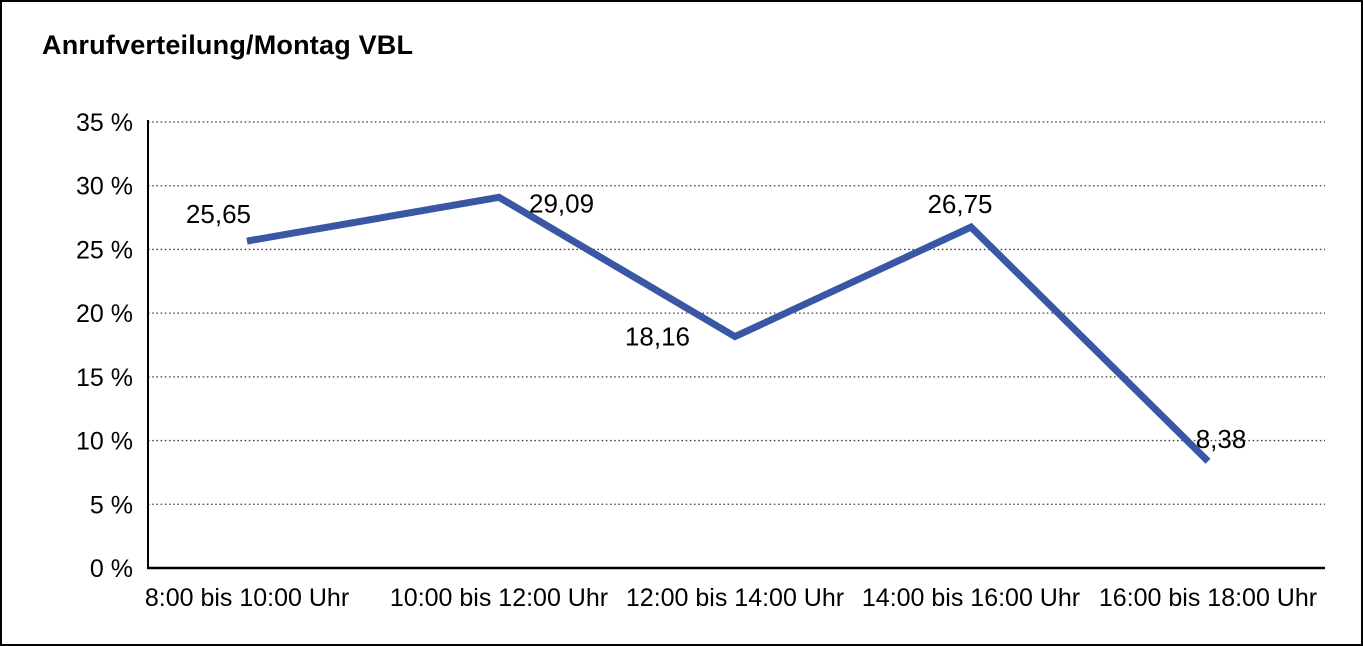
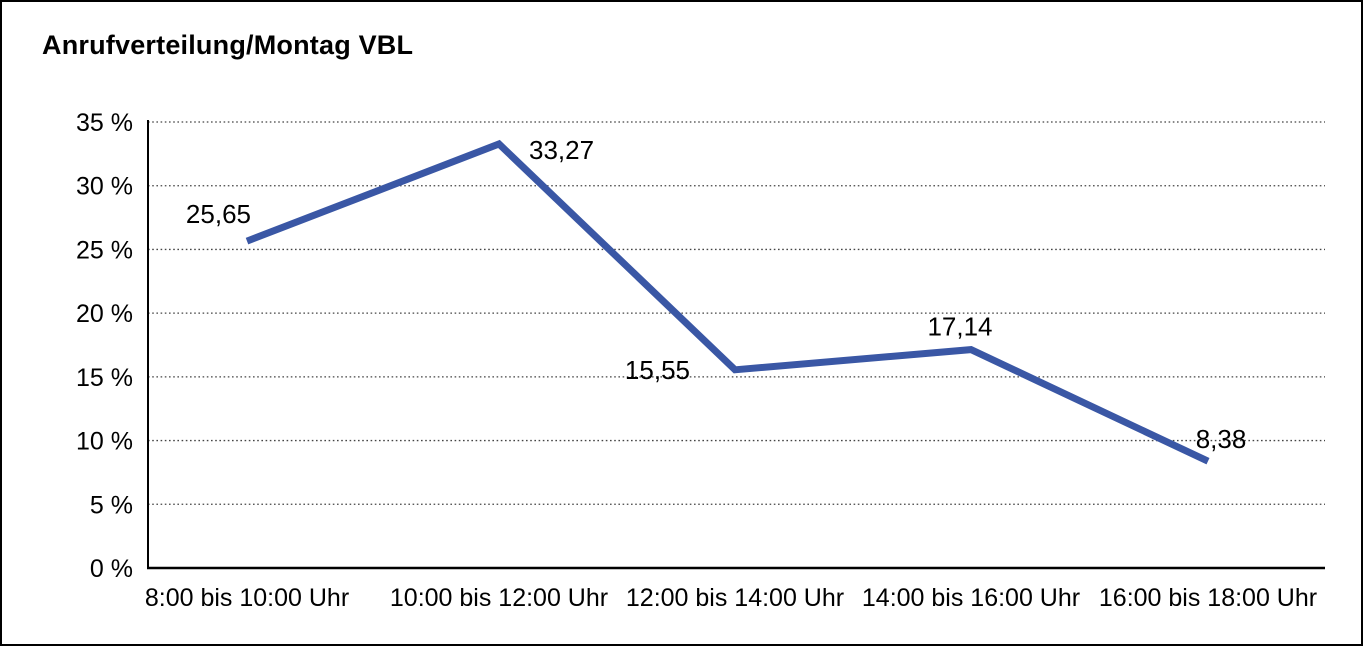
10:00 bis 12:00 Uhr: 29,09 -> 33,27
12:00 bis 14:00 Uhr: 18,16 -> 15,55
14:00 bis 16:00 Uhr: 26,75 -> 17,14
